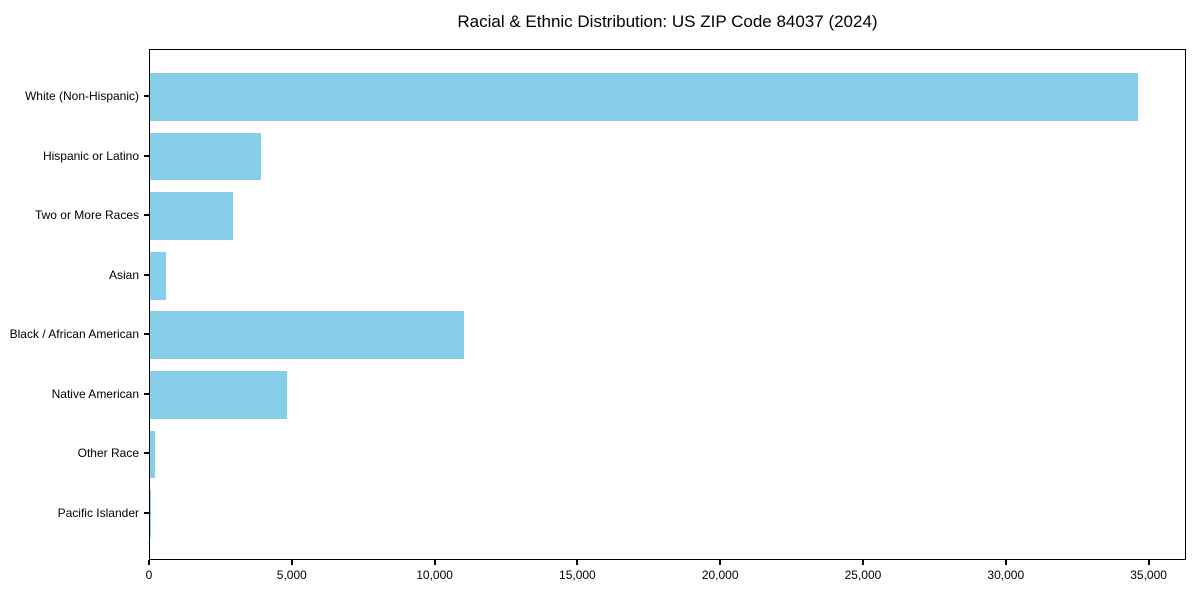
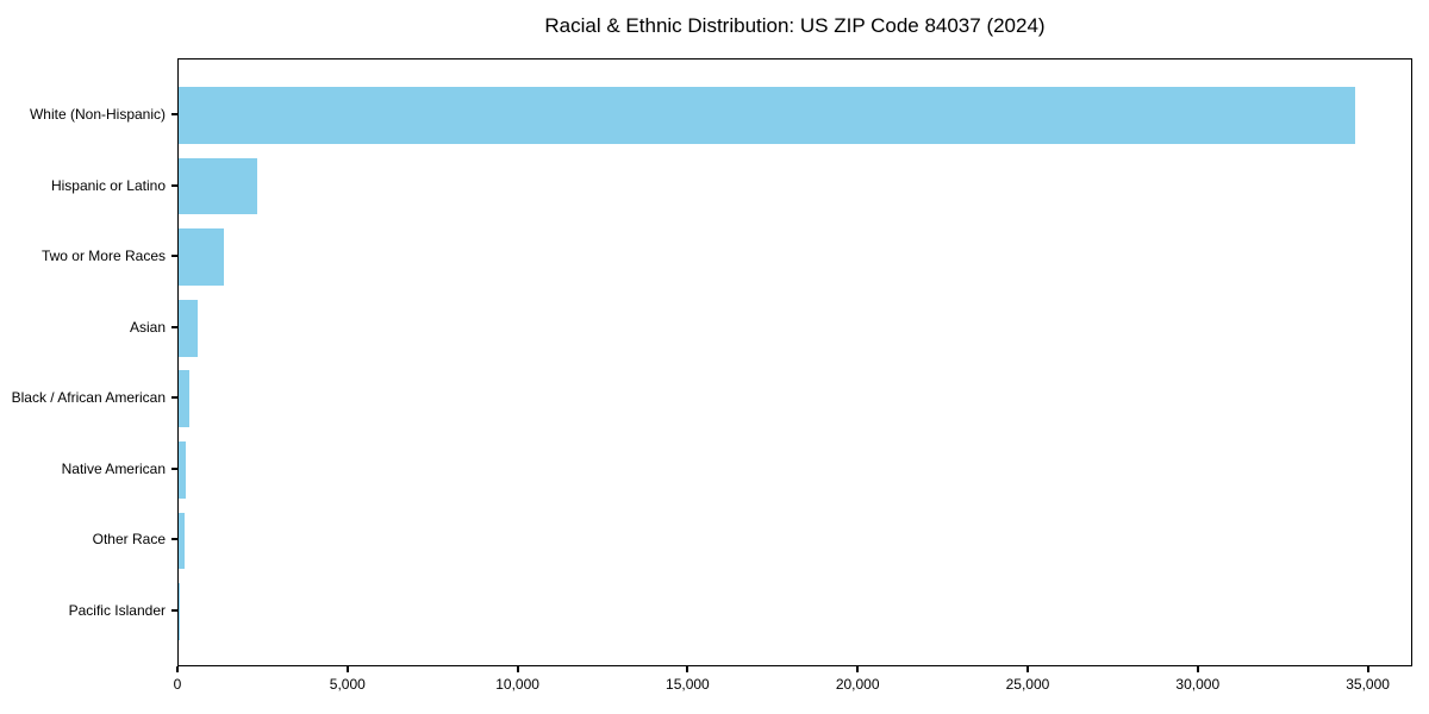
Hispanic or Latino: 3900 -> 2300
Two or More Races: 2900 -> 1300
Black / African American: 11000 -> 300
Native American: 4800 -> 200
